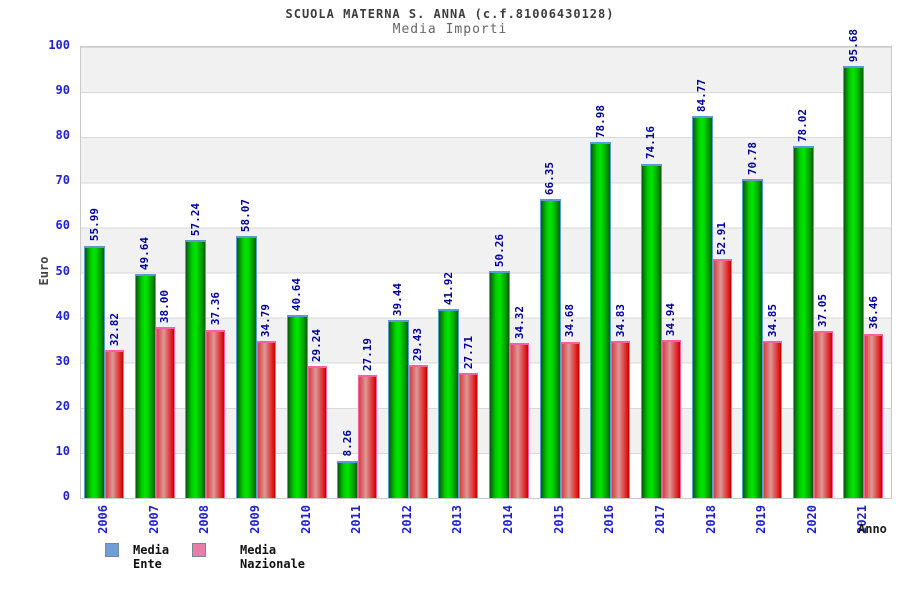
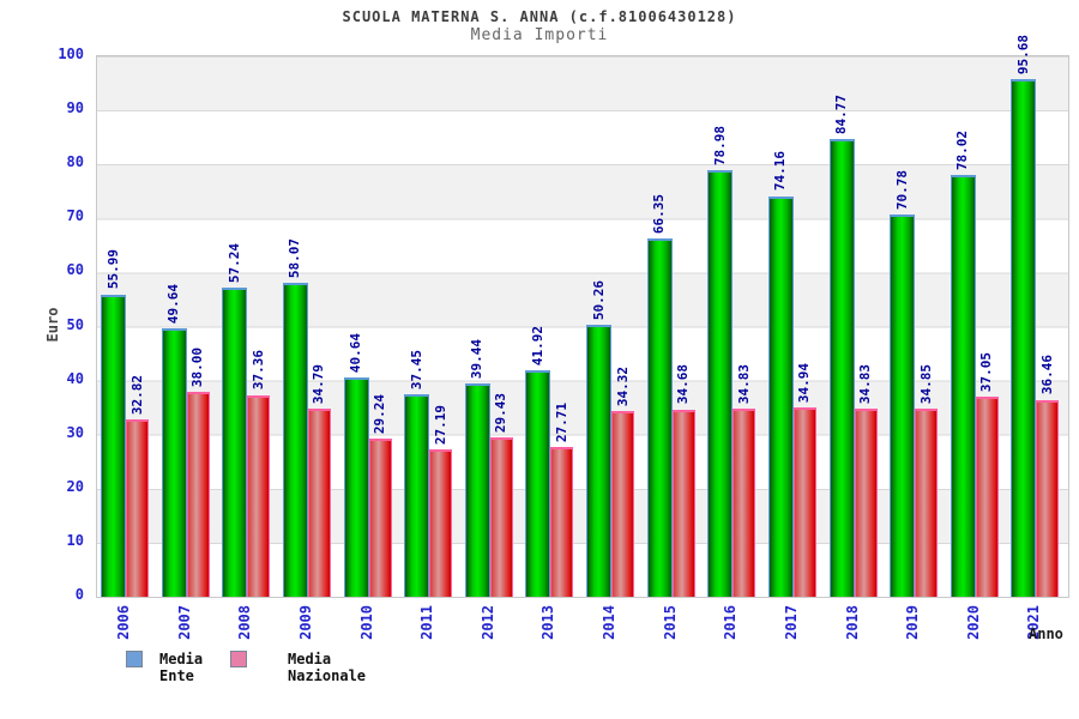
Media Ente/2011: 8.26 -> 37.45
Media Nazionale/2018: 52.91 -> 34.83
